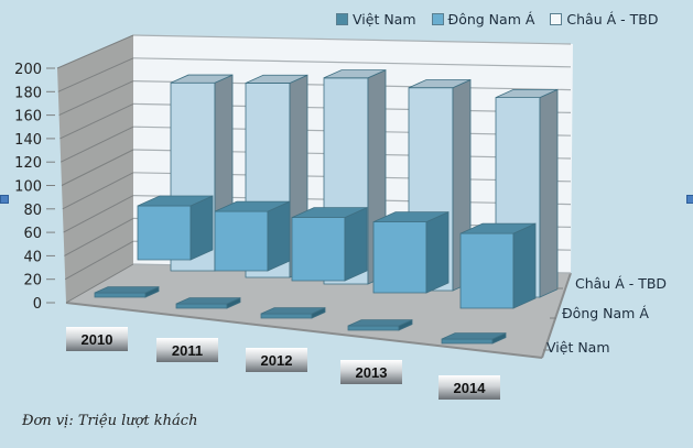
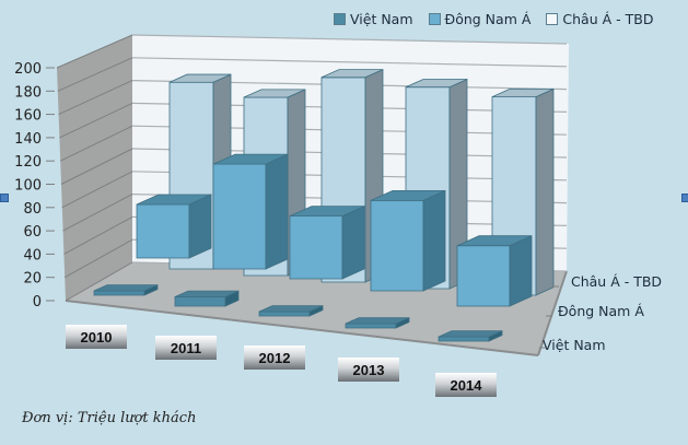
Việt Nam/2011: 6 -> 17
Đông Nam Á/2011: 77 -> 137
Châu Á - TBD/2011: 182 -> 168
Đông Nam Á/2013: 92 -> 118
Đông Nam Á/2014: 97 -> 79
